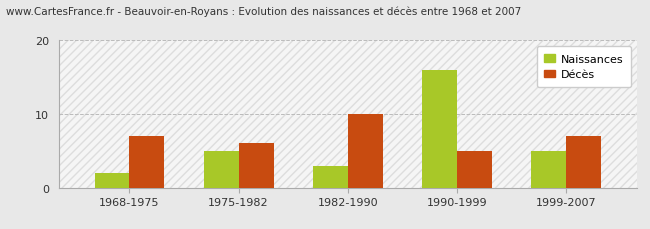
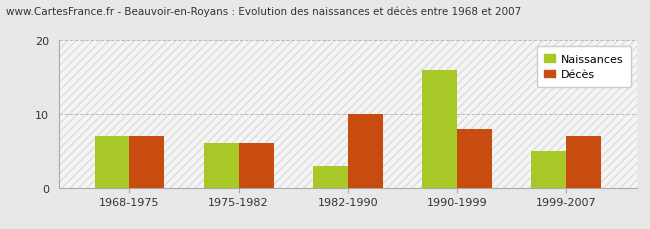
Naissances/1968-1975: 2 -> 7
Naissances/1975-1982: 5 -> 6
Décès/1990-1999: 5 -> 8
